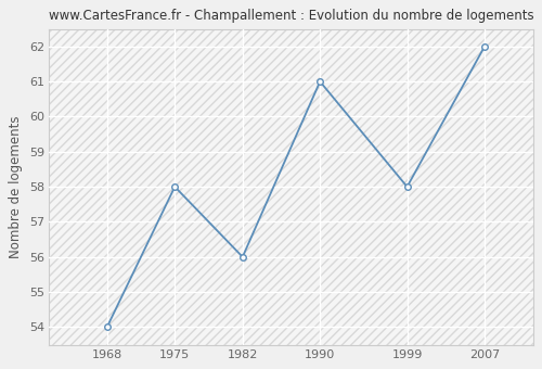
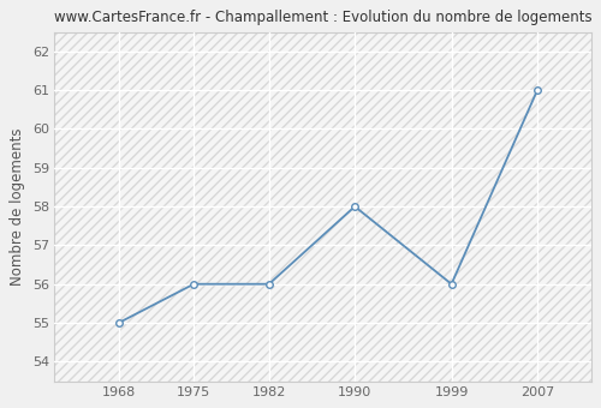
1968: 54 -> 55
1975: 58 -> 56
1990: 61 -> 58
1999: 58 -> 56
2007: 62 -> 61
